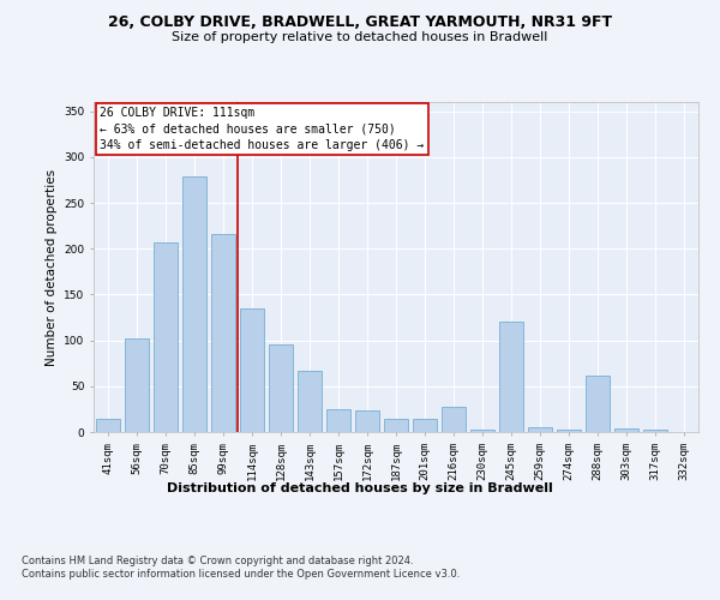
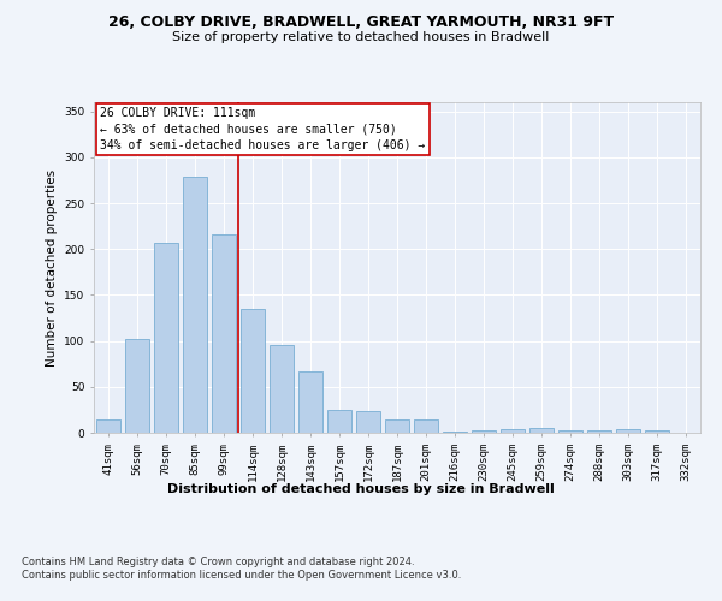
216sqm: 28 -> 1
245sqm: 120 -> 4
288sqm: 62 -> 3
